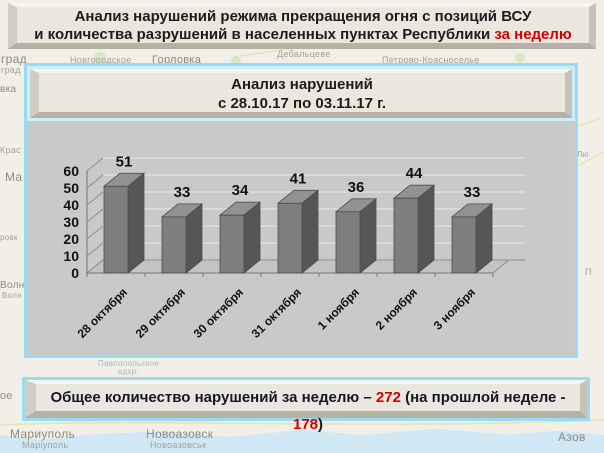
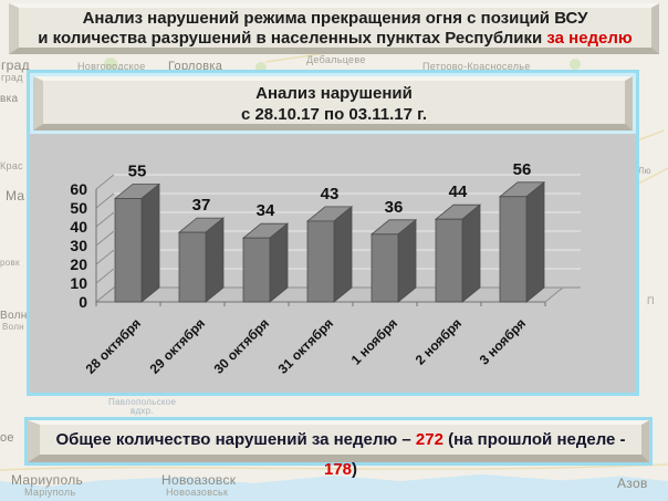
28 октября: 51 -> 55
29 октября: 33 -> 37
31 октября: 41 -> 43
3 ноября: 33 -> 56
